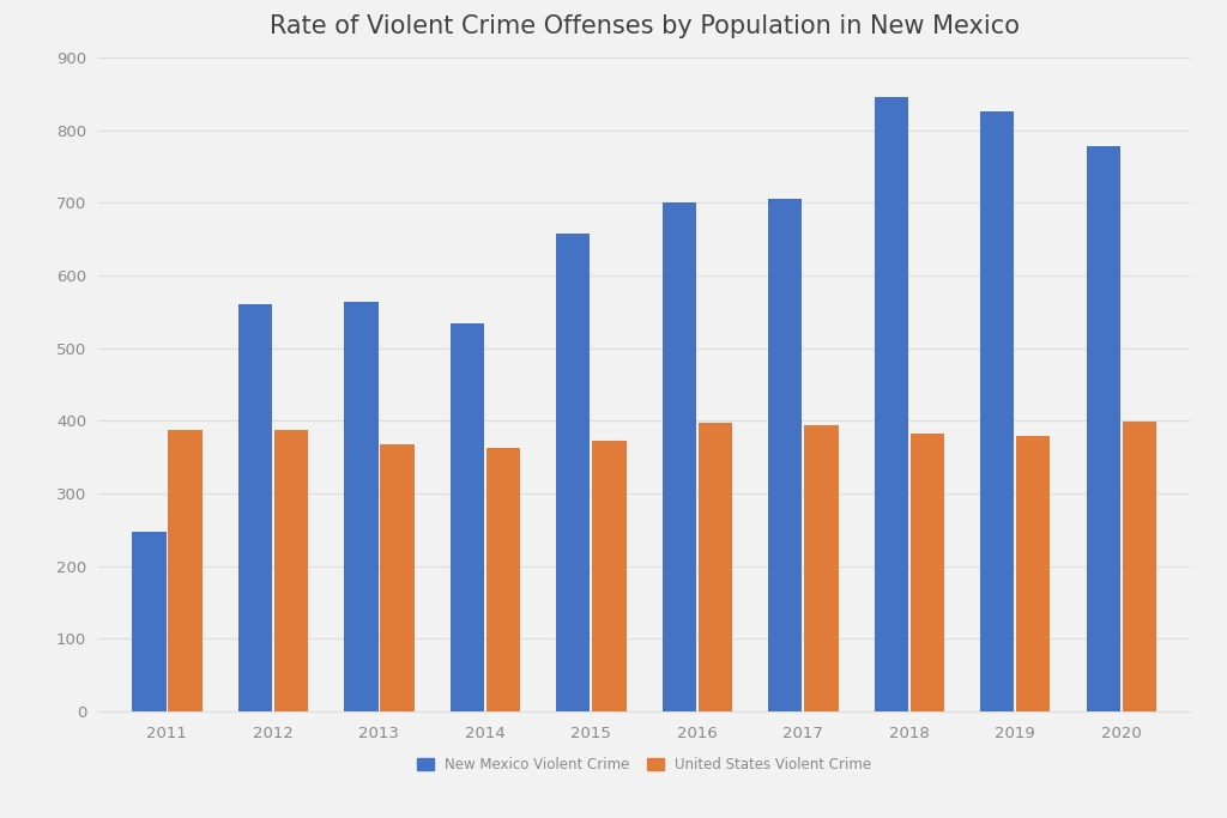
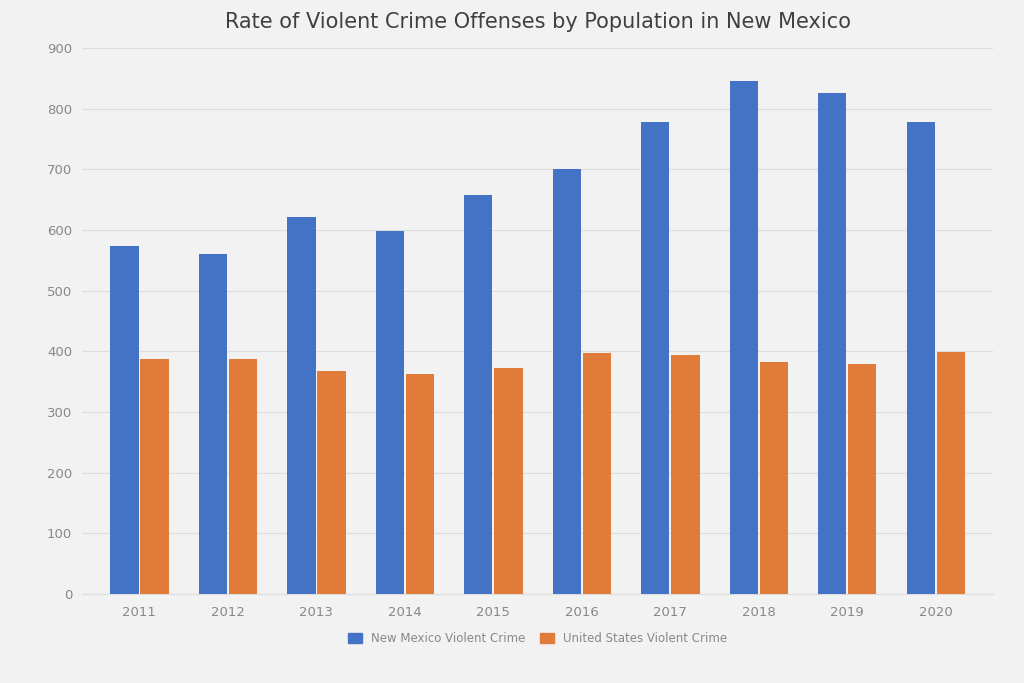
New Mexico Violent Crime/2011: 248 -> 573
New Mexico Violent Crime/2013: 564 -> 622
New Mexico Violent Crime/2014: 534 -> 598
New Mexico Violent Crime/2017: 706 -> 778
